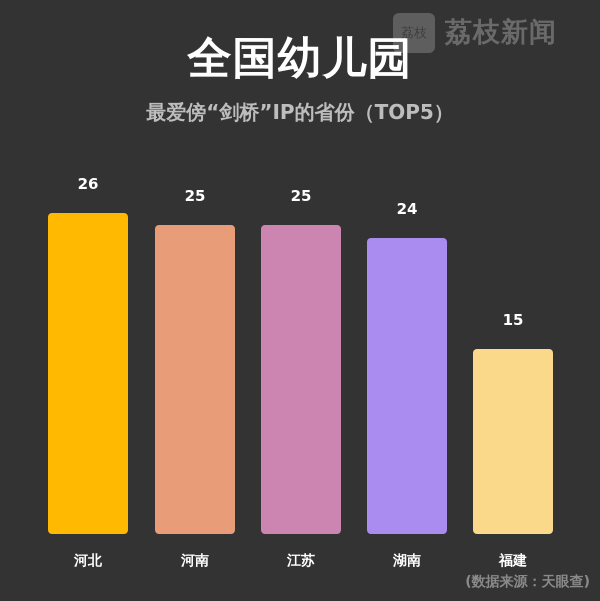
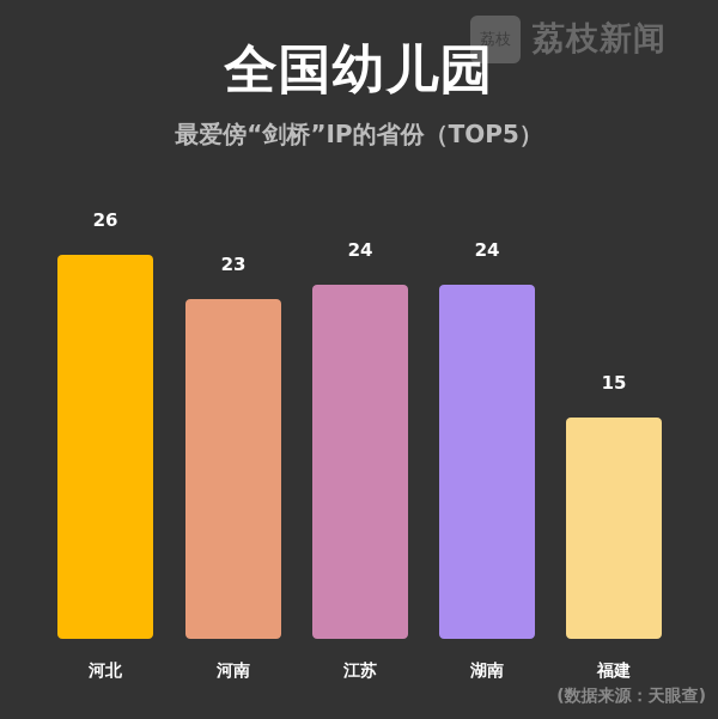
河南: 25 -> 23
江苏: 25 -> 24
